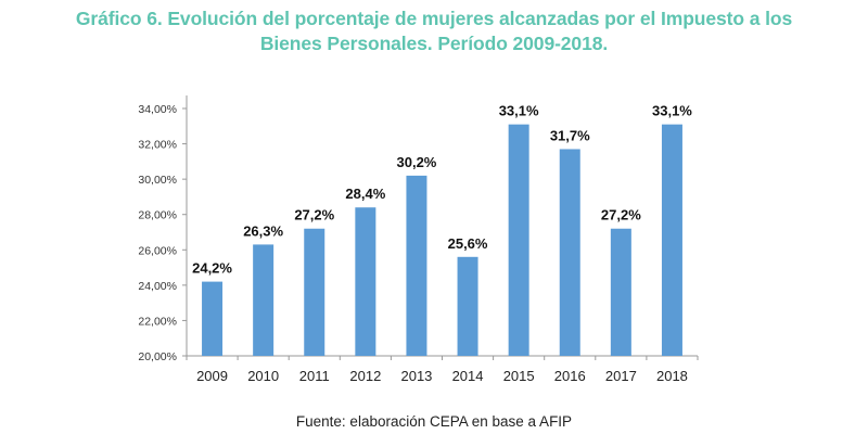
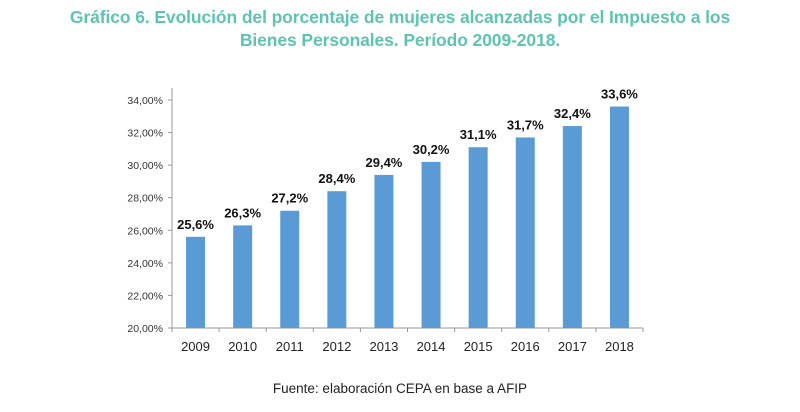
2009: 24,2% -> 25,6%
2013: 30,2% -> 29,4%
2014: 25,6% -> 30,2%
2015: 33,1% -> 31,1%
2017: 27,2% -> 32,4%
2018: 33,1% -> 33,6%
